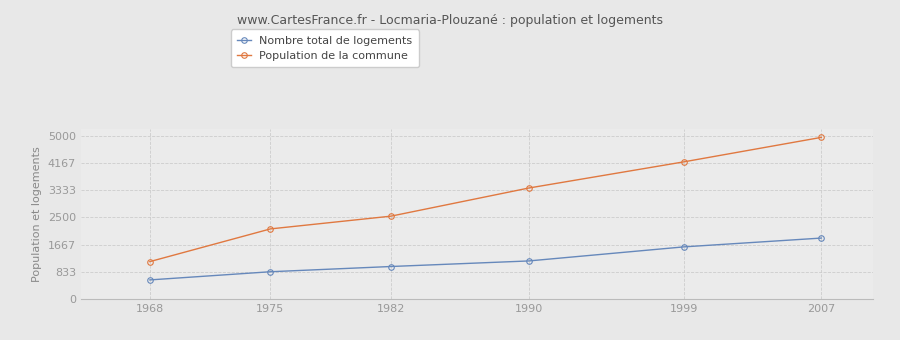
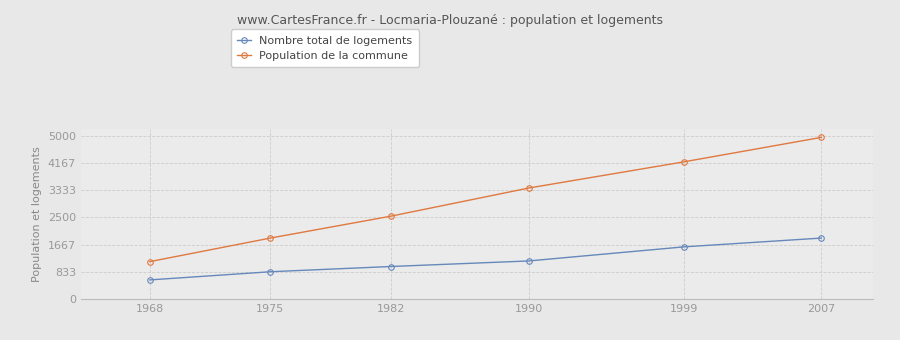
Population de la commune/1975: 2150 -> 1870
